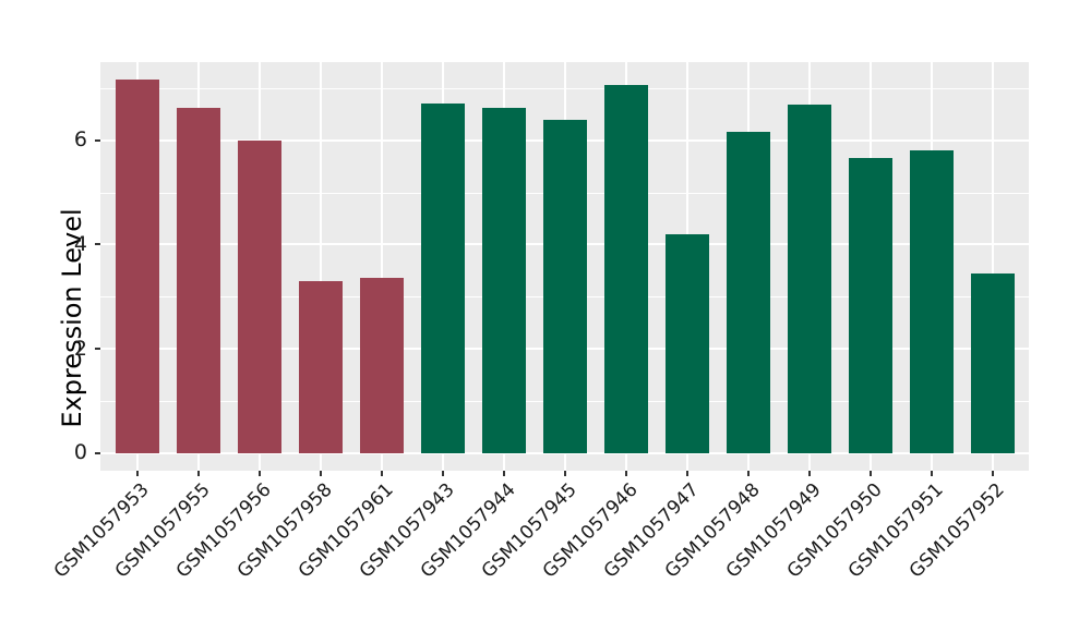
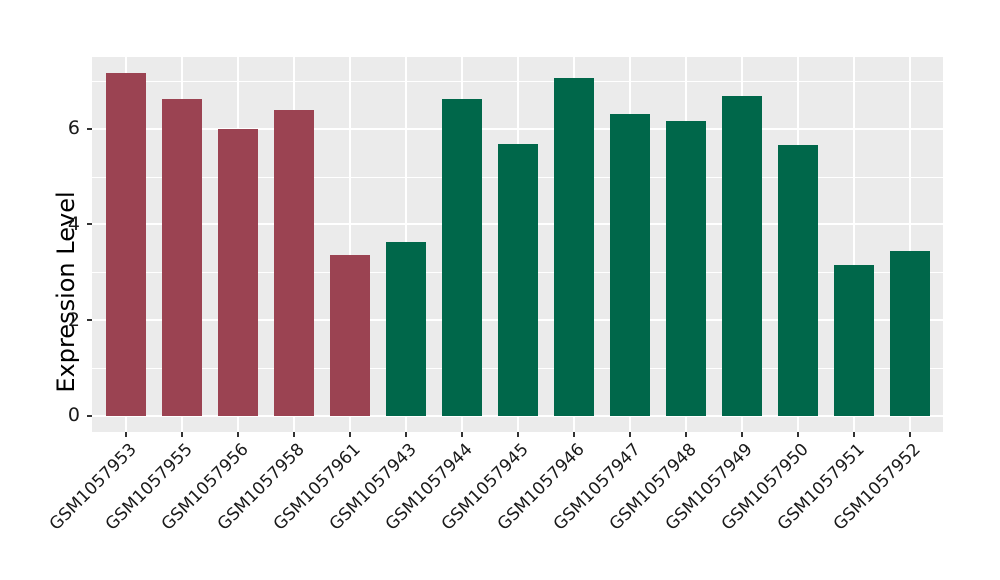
GSM1057958: 3.3 -> 6.4
GSM1057943: 6.7 -> 3.6
GSM1057945: 6.4 -> 5.7
GSM1057947: 4.2 -> 6.3
GSM1057951: 5.8 -> 3.2
